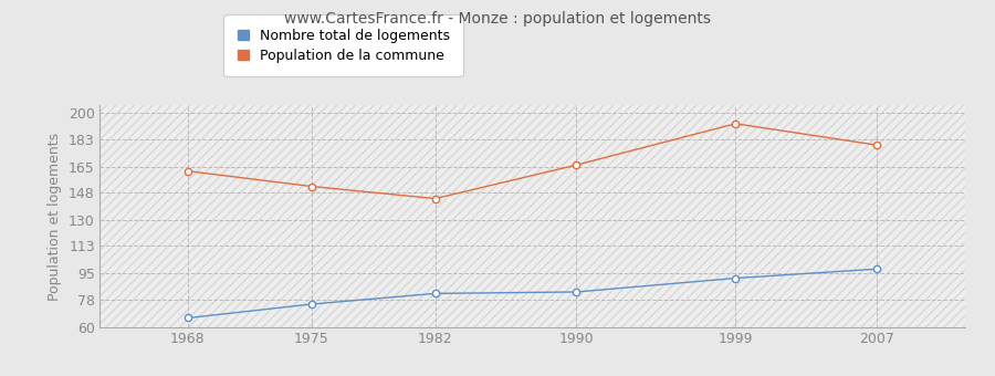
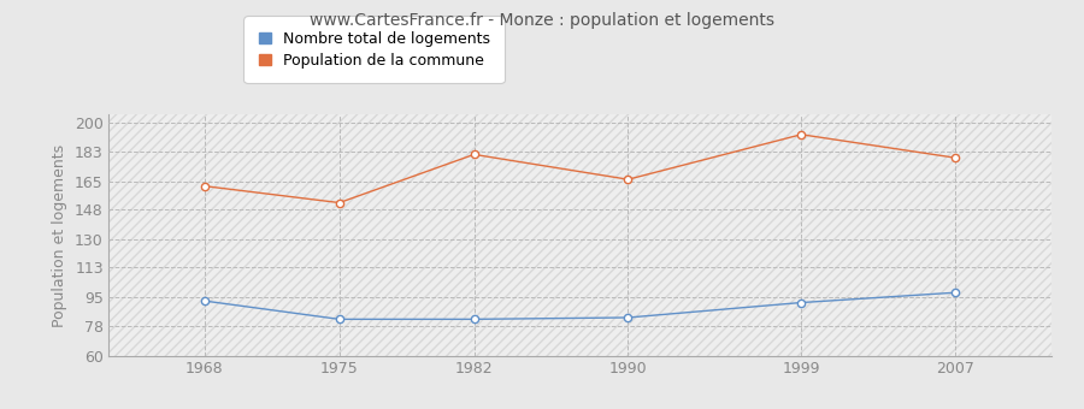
Nombre total de logements/1968: 66 -> 93
Nombre total de logements/1975: 75 -> 82
Population de la commune/1982: 144 -> 181
